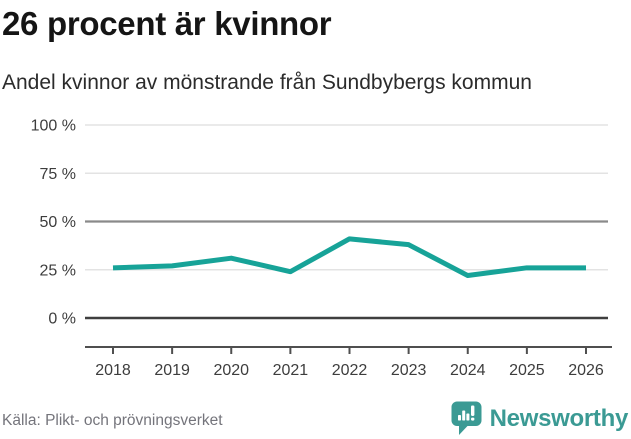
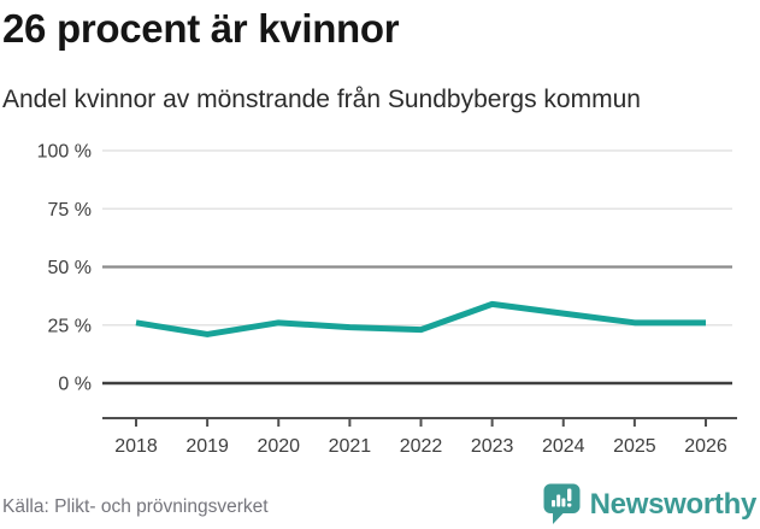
2019: 27% -> 21%
2020: 31% -> 26%
2022: 41% -> 23%
2023: 38% -> 34%
2024: 22% -> 30%
